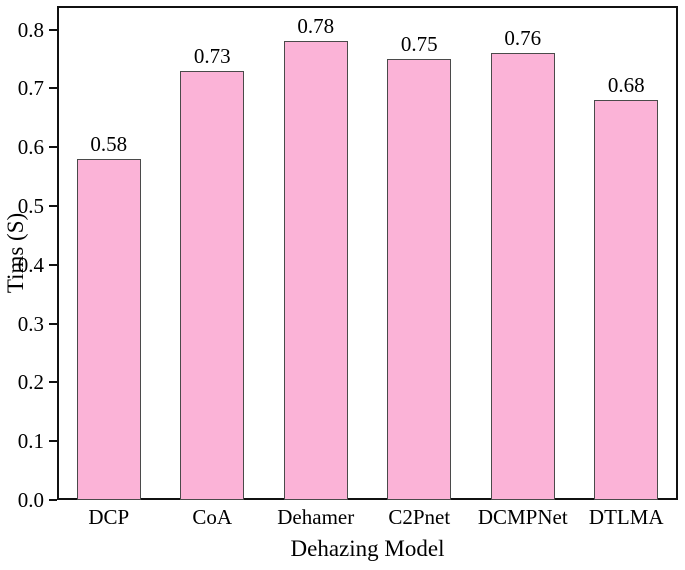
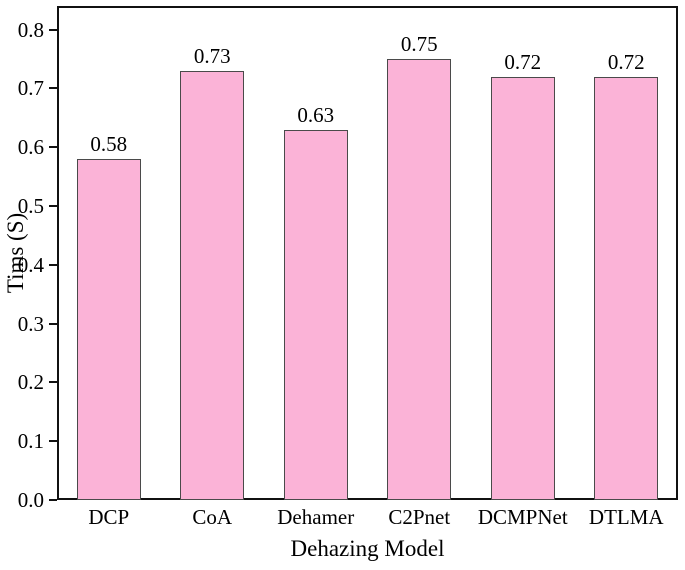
Dehamer: 0.78 -> 0.63
DCMPNet: 0.76 -> 0.72
DTLMA: 0.68 -> 0.72
